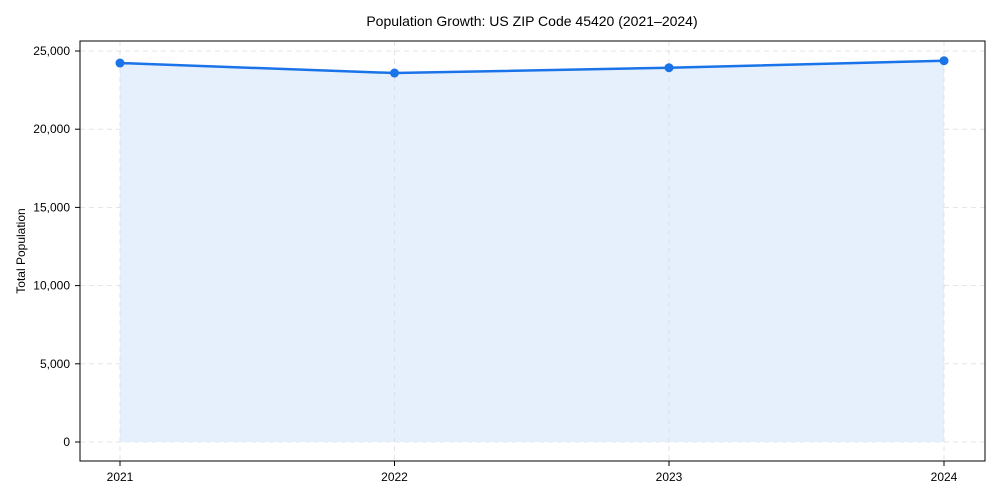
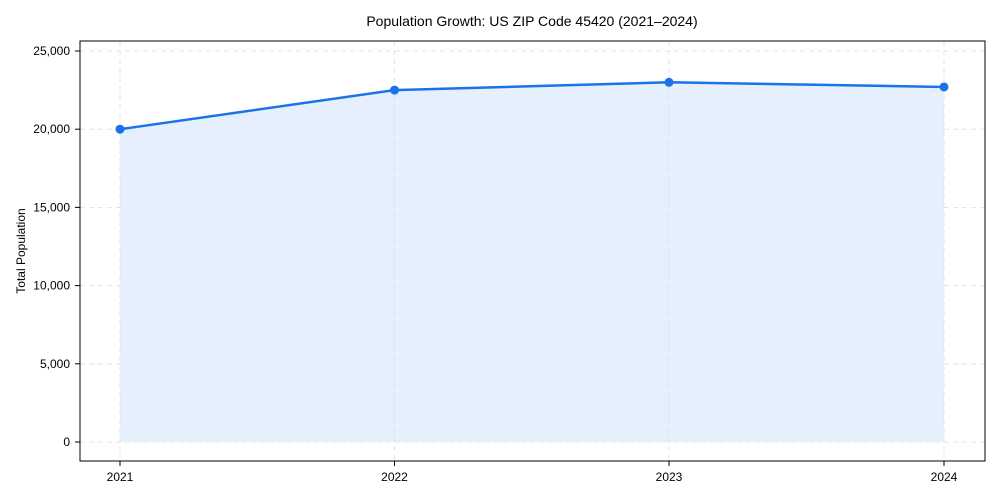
2021: 24200 -> 20000
2022: 23600 -> 22500
2023: 23900 -> 23000
2024: 24400 -> 22700
